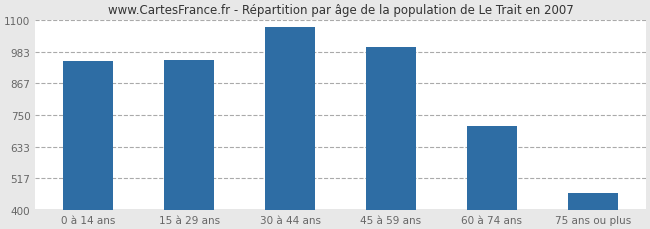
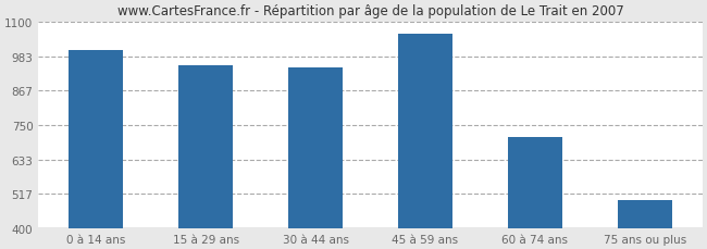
0 à 14 ans: 950 -> 1005
30 à 44 ans: 1075 -> 945
45 à 59 ans: 1002 -> 1060
75 ans ou plus: 463 -> 495
